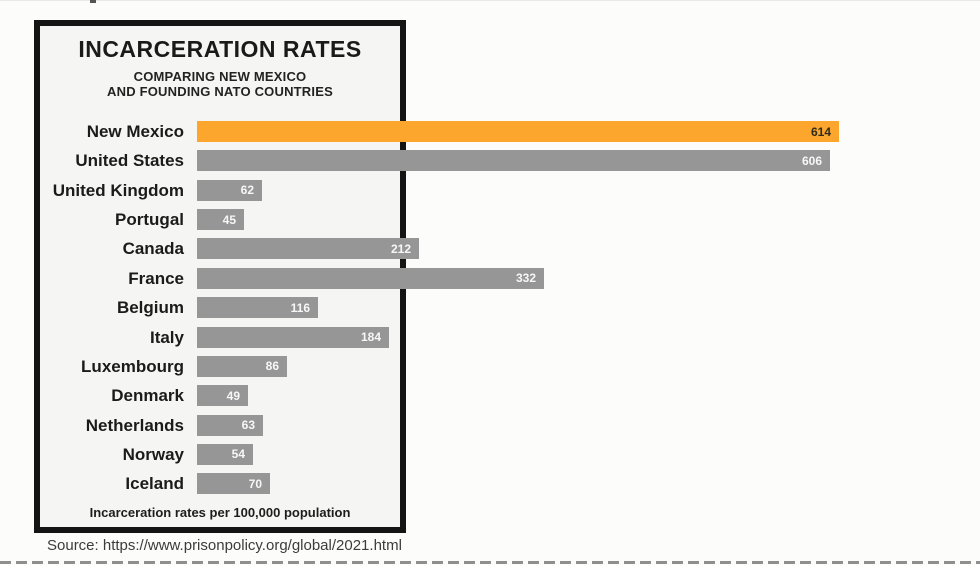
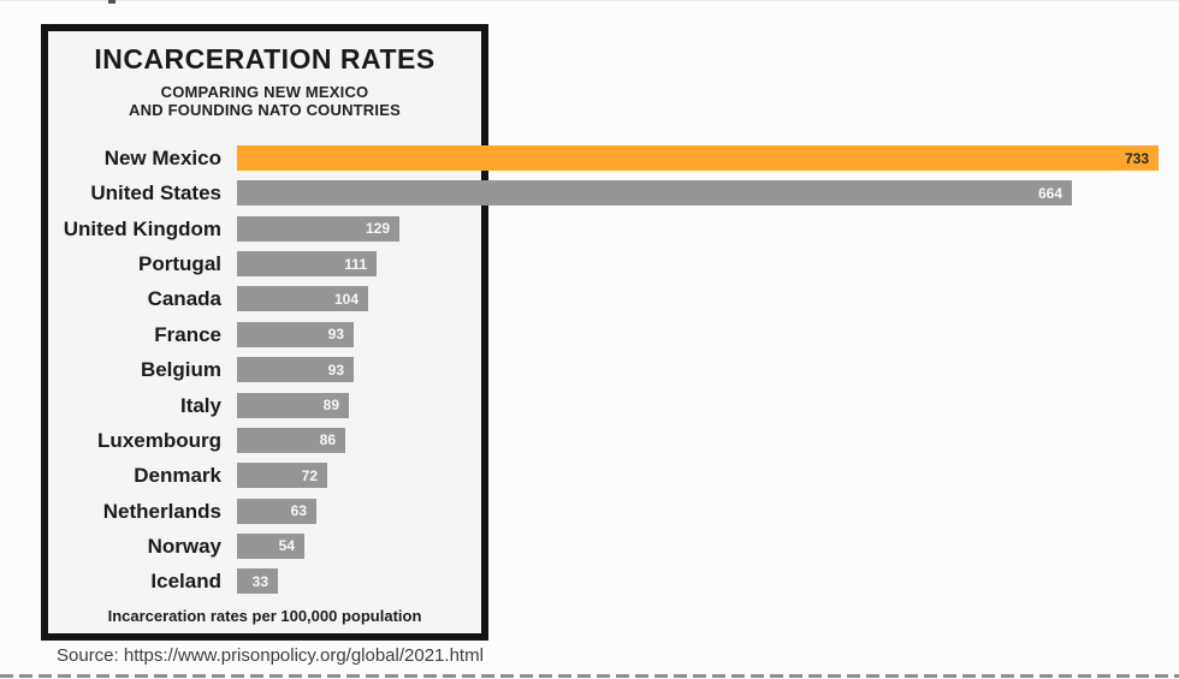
New Mexico: 614 -> 733
United States: 606 -> 664
United Kingdom: 62 -> 129
Portugal: 45 -> 111
Canada: 212 -> 104
France: 332 -> 93
Belgium: 116 -> 93
Italy: 184 -> 89
Denmark: 49 -> 72
Iceland: 70 -> 33
